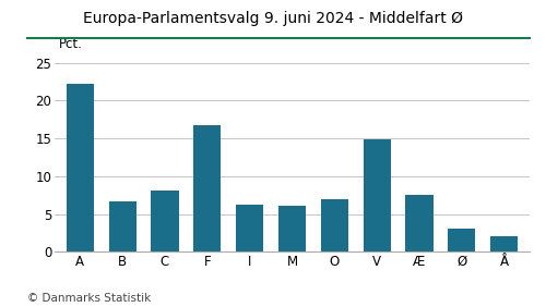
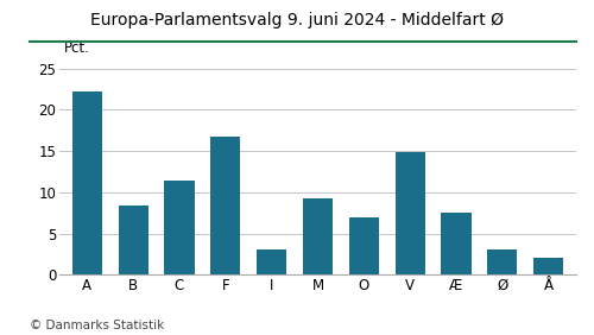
B: 6.6 -> 8.4
C: 8.1 -> 11.4
I: 6.2 -> 3.0
M: 6.1 -> 9.2
